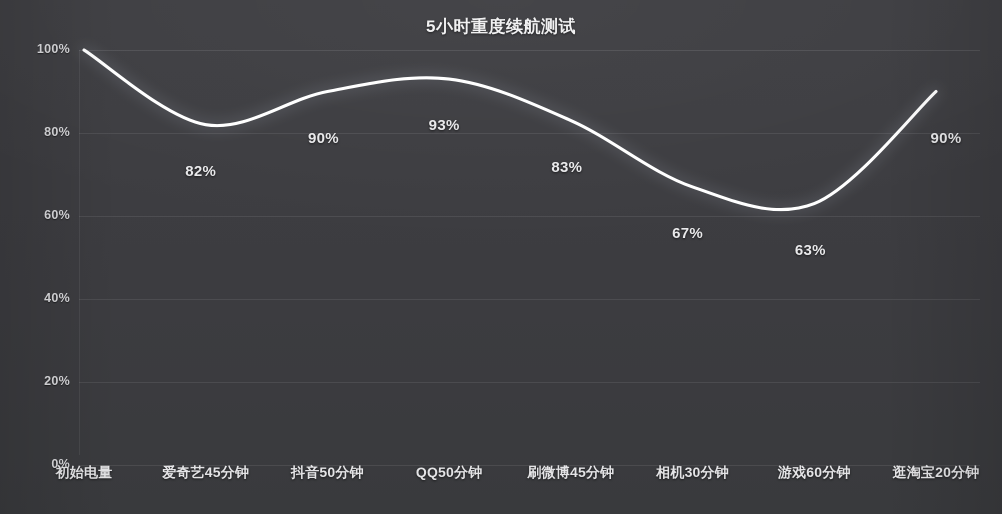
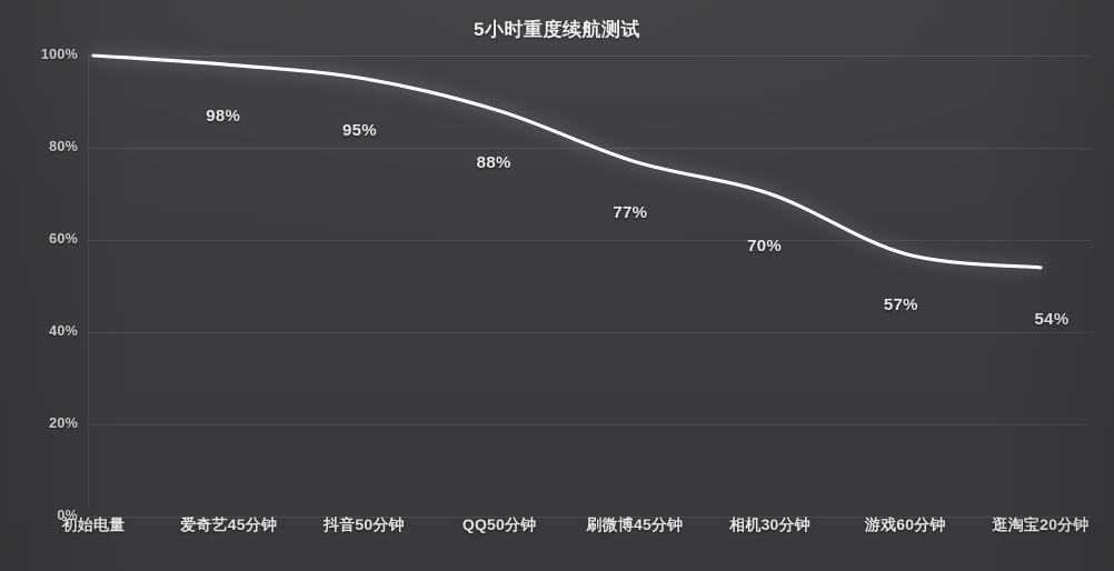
爱奇艺45分钟: 82% -> 98%
抖音50分钟: 90% -> 95%
QQ50分钟: 93% -> 88%
刷微博45分钟: 83% -> 77%
相机30分钟: 67% -> 70%
游戏60分钟: 63% -> 57%
逛淘宝20分钟: 90% -> 54%
